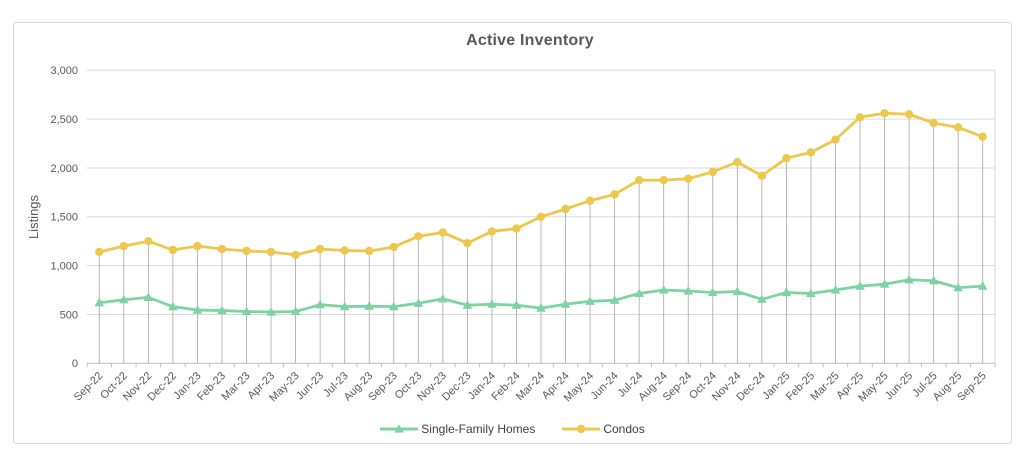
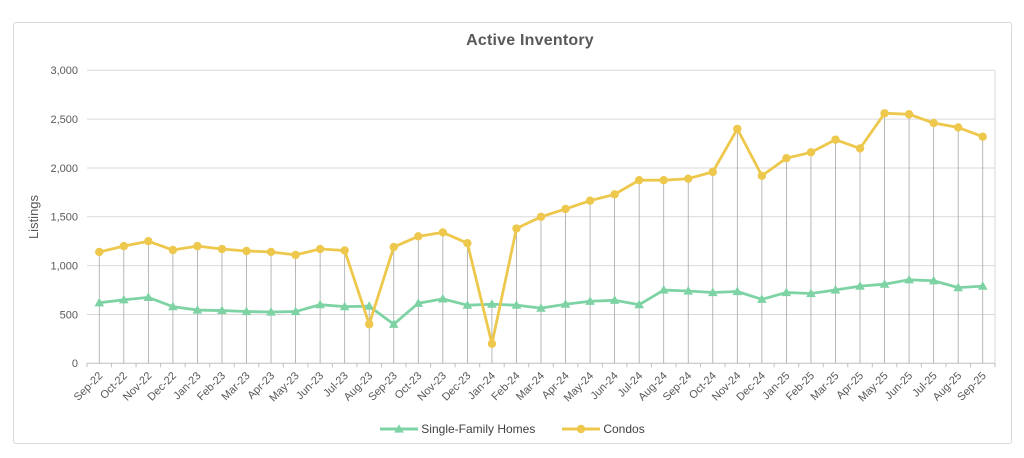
Condos/Aug-23: 1200 -> 400
Single-Family Homes/Sep-23: 600 -> 400
Condos/Jan-24: 1400 -> 200
Single-Family Homes/Jul-24: 700 -> 600
Condos/Nov-24: 2100 -> 2400
Condos/Apr-25: 2500 -> 2200
